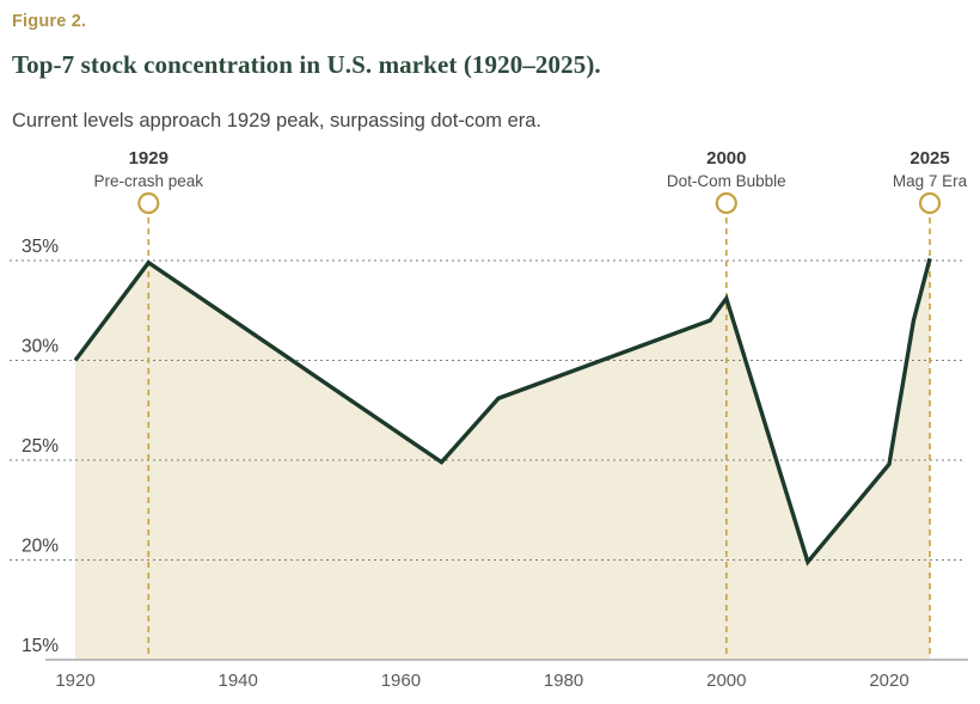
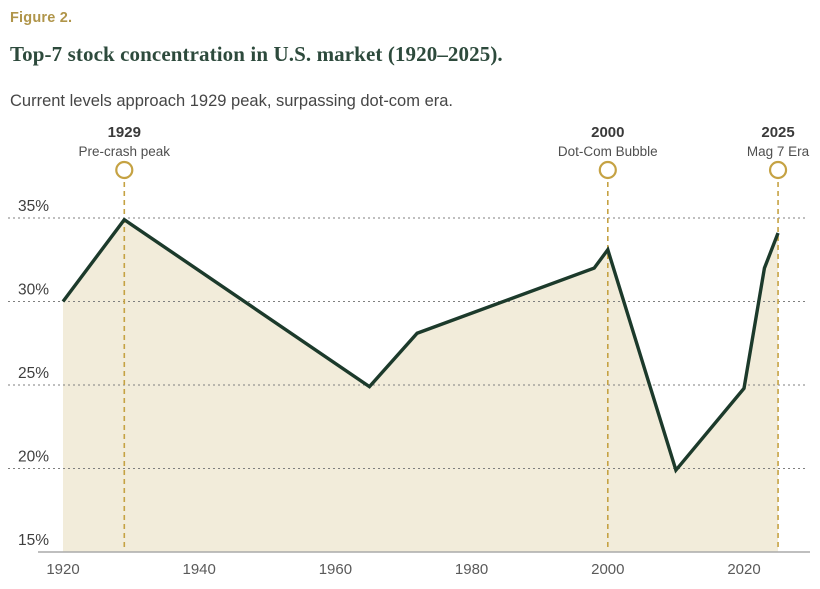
2025: 35.1% -> 34.1%
